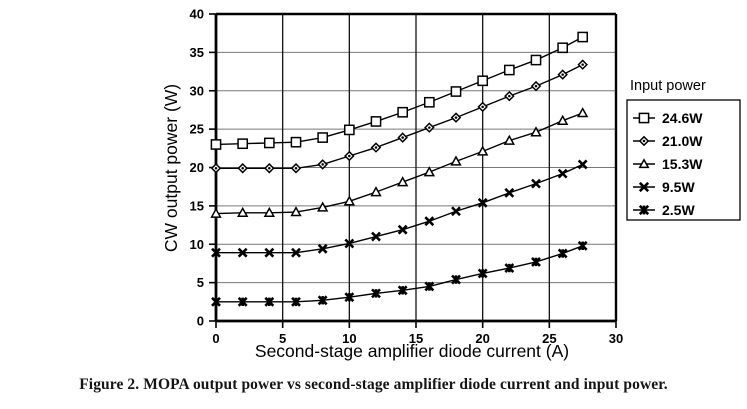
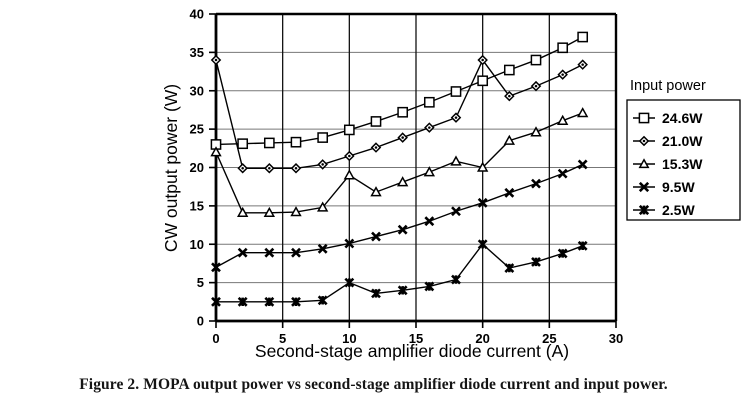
21.0W/0: 20 -> 34
15.3W/0: 14 -> 22
9.5W/0: 9 -> 7
15.3W/10: 16 -> 19
2.5W/10: 3 -> 5
21.0W/20: 28 -> 34
15.3W/20: 22 -> 20
2.5W/20: 6 -> 10
